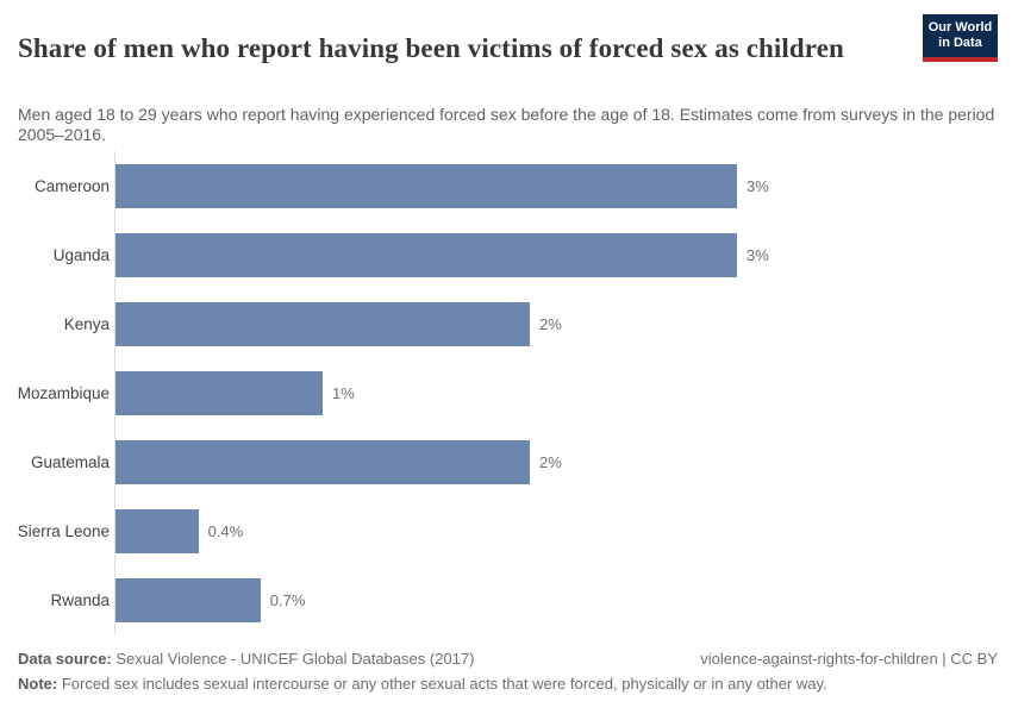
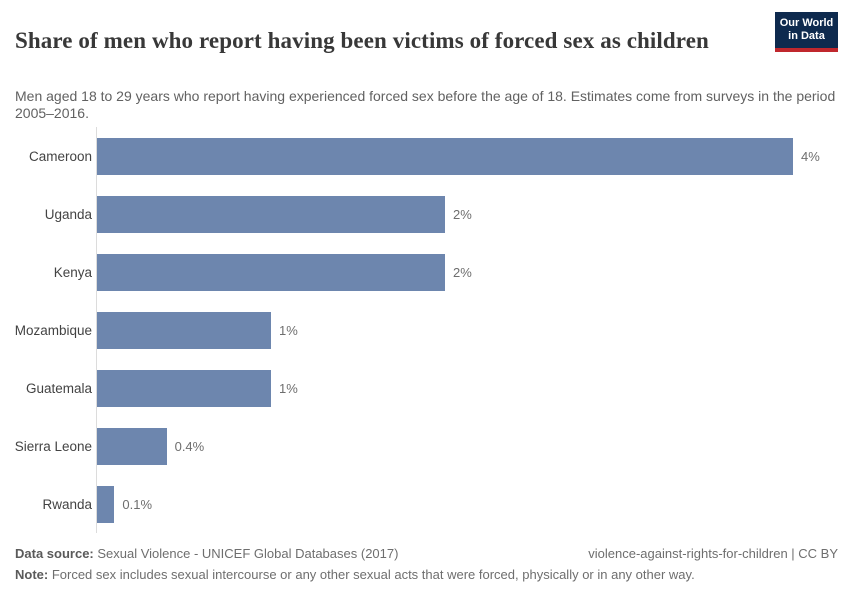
Cameroon: 3% -> 4%
Uganda: 3% -> 2%
Guatemala: 2% -> 1%
Rwanda: 0.7% -> 0.1%
